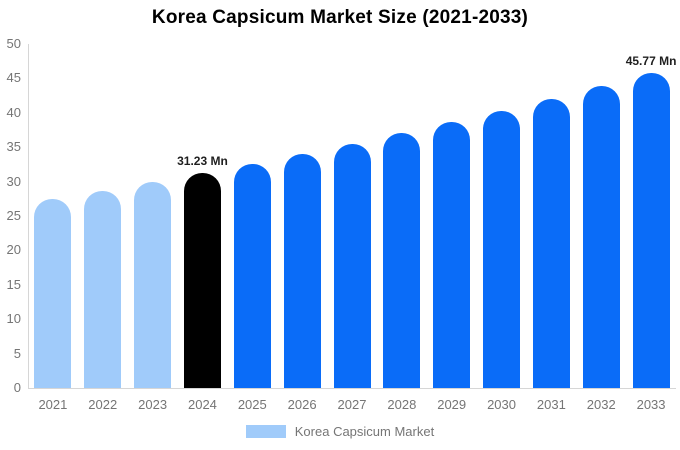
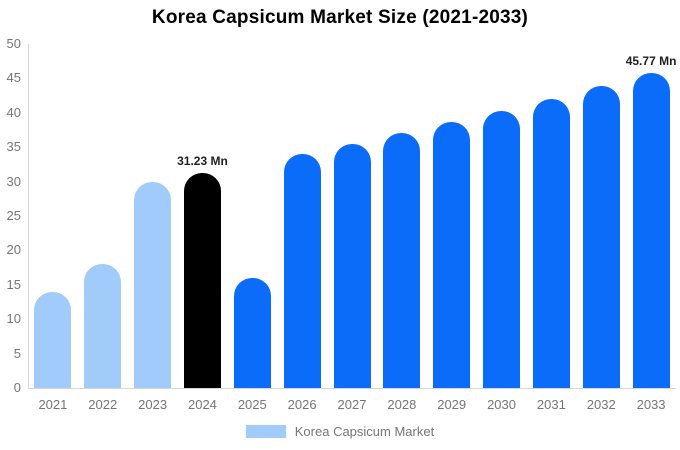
2021: 27 -> 14
2022: 29 -> 18
2025: 33 -> 16
